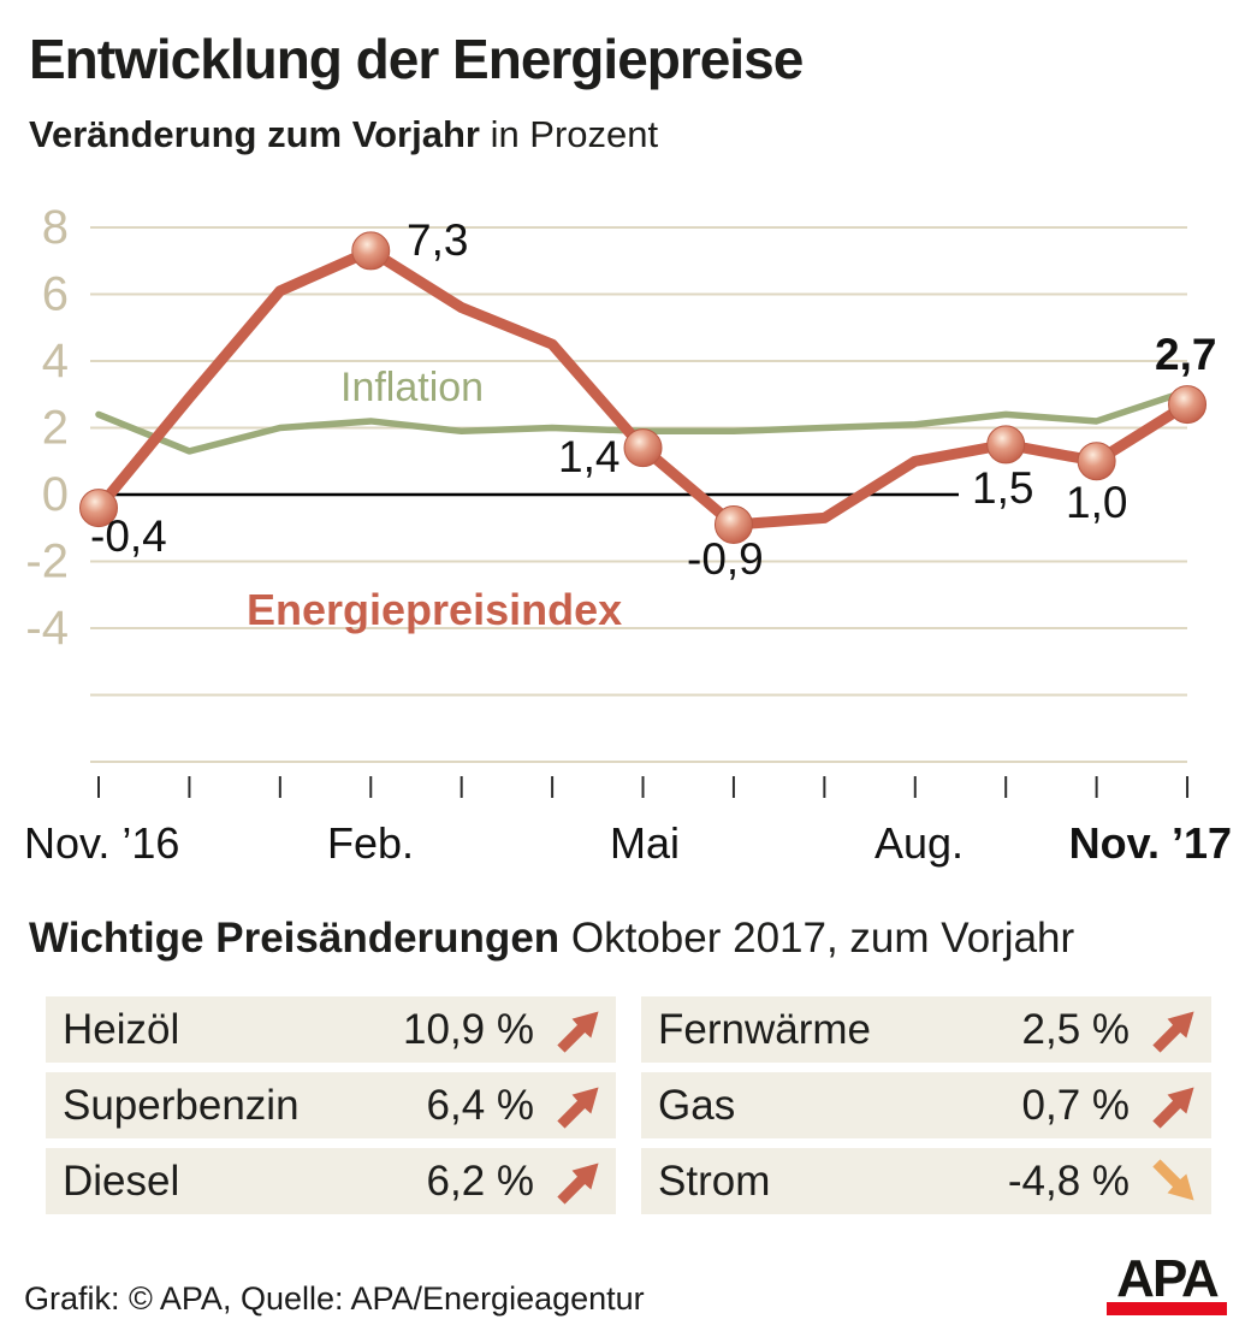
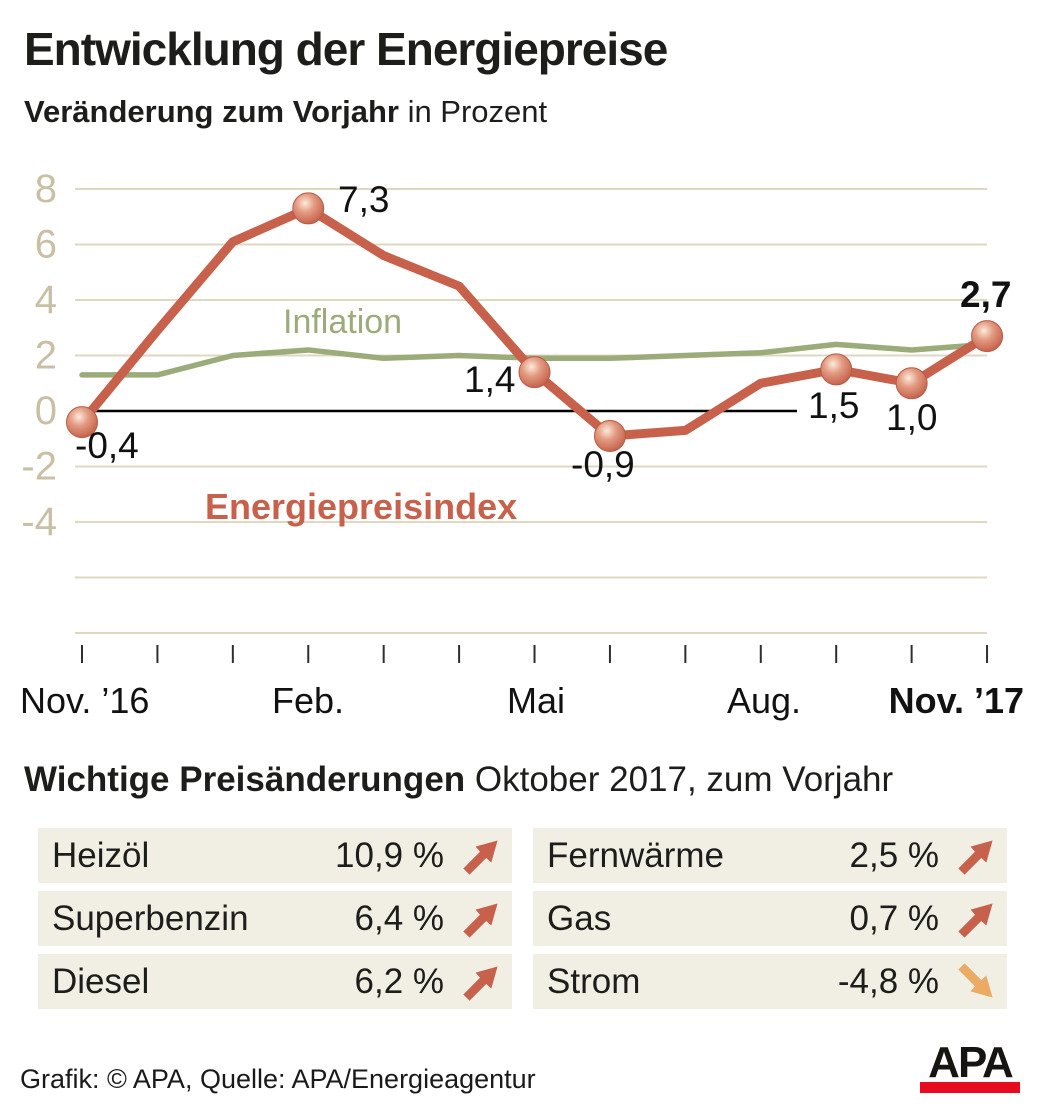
Inflation/Nov. ’16: 2.4 -> 1.3
Inflation/Nov. ’17: 3.1 -> 2.4
